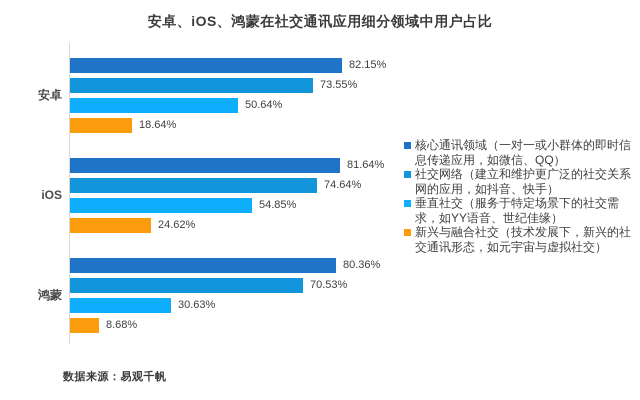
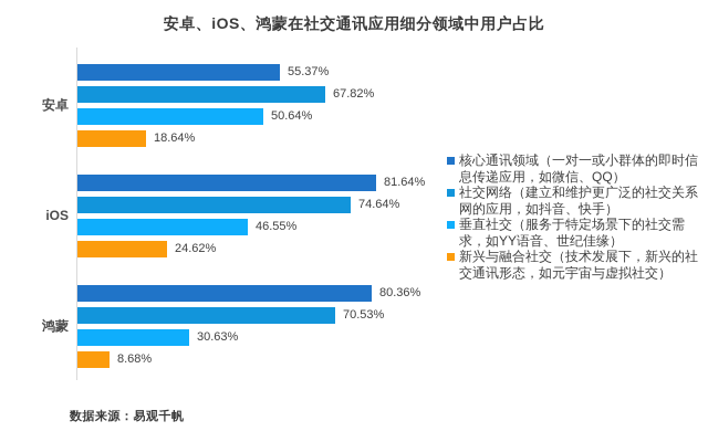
核心通讯领域（一对一或小群体的即时信息传递应用，如微信、QQ）/安卓: 82.15% -> 55.37%
社交网络（建立和维护更广泛的社交关系网的应用，如抖音、快手）/安卓: 73.55% -> 67.82%
垂直社交（服务于特定场景下的社交需求，如YY语音、世纪佳缘）/iOS: 54.85% -> 46.55%
